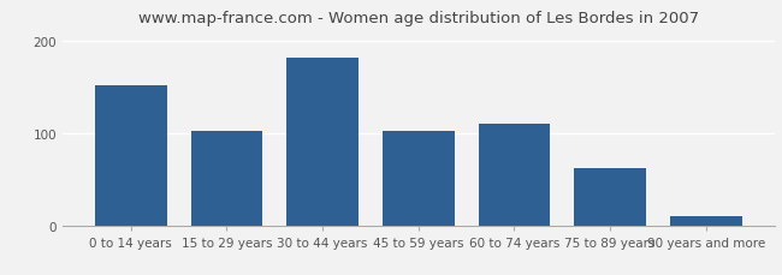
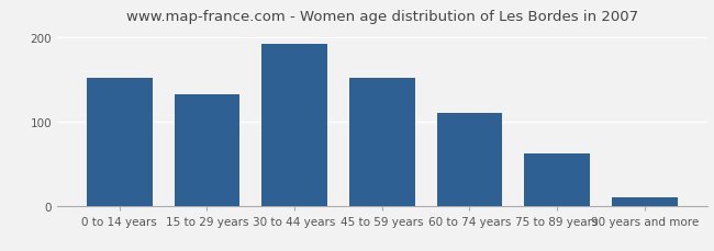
15 to 29 years: 102 -> 132
30 to 44 years: 182 -> 192
45 to 59 years: 102 -> 152
